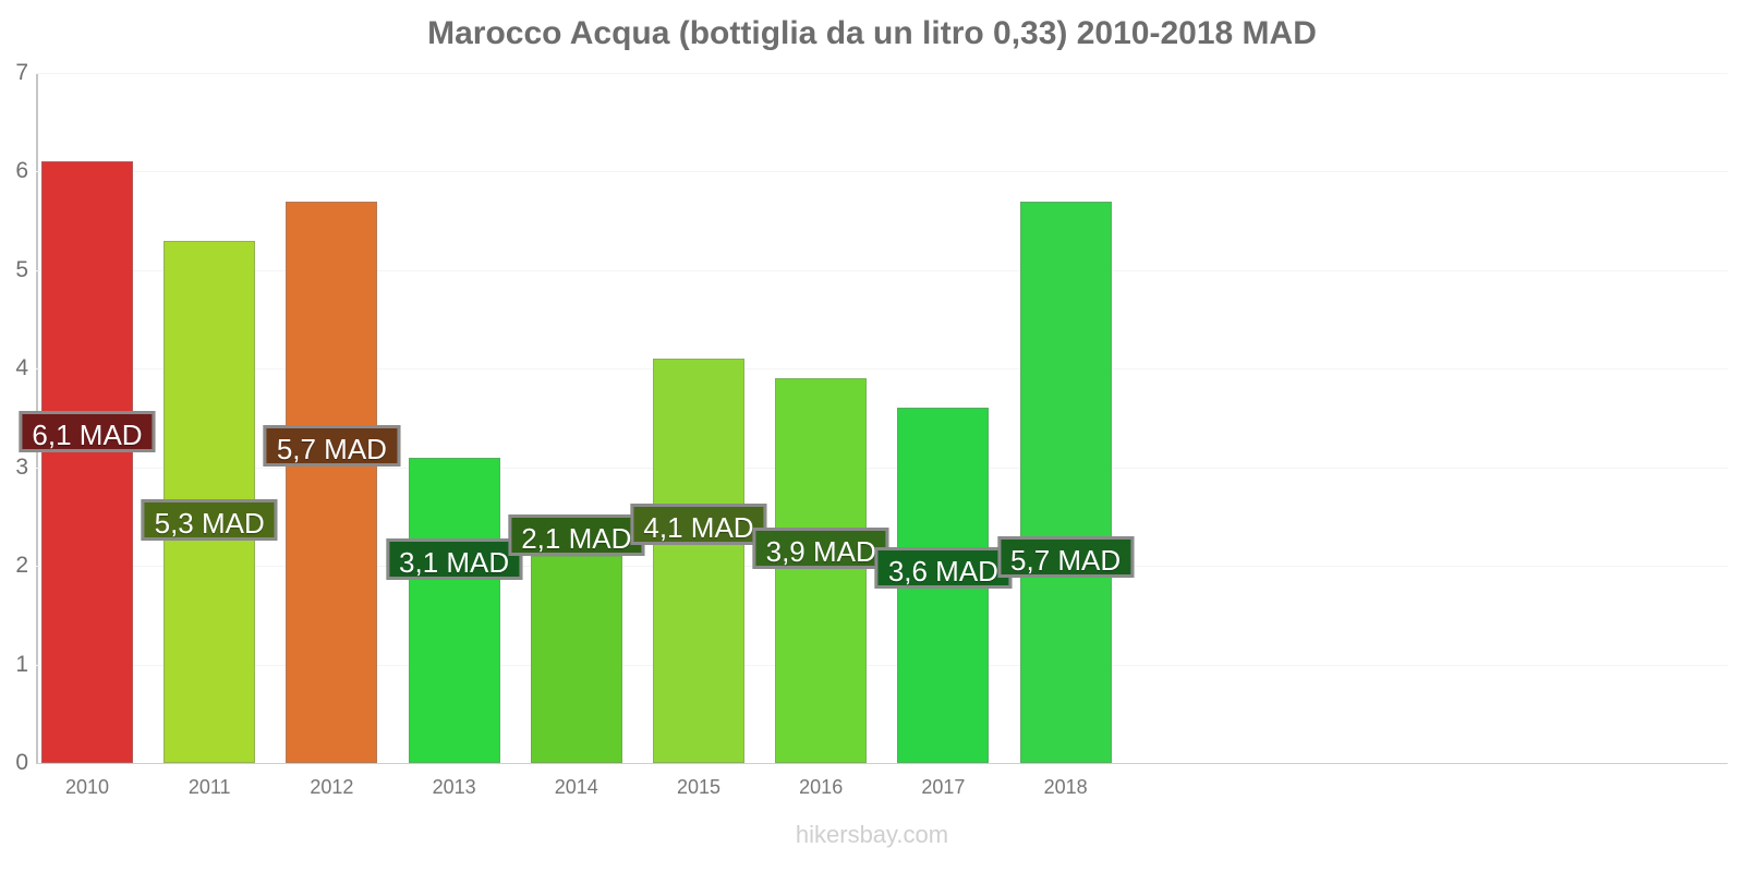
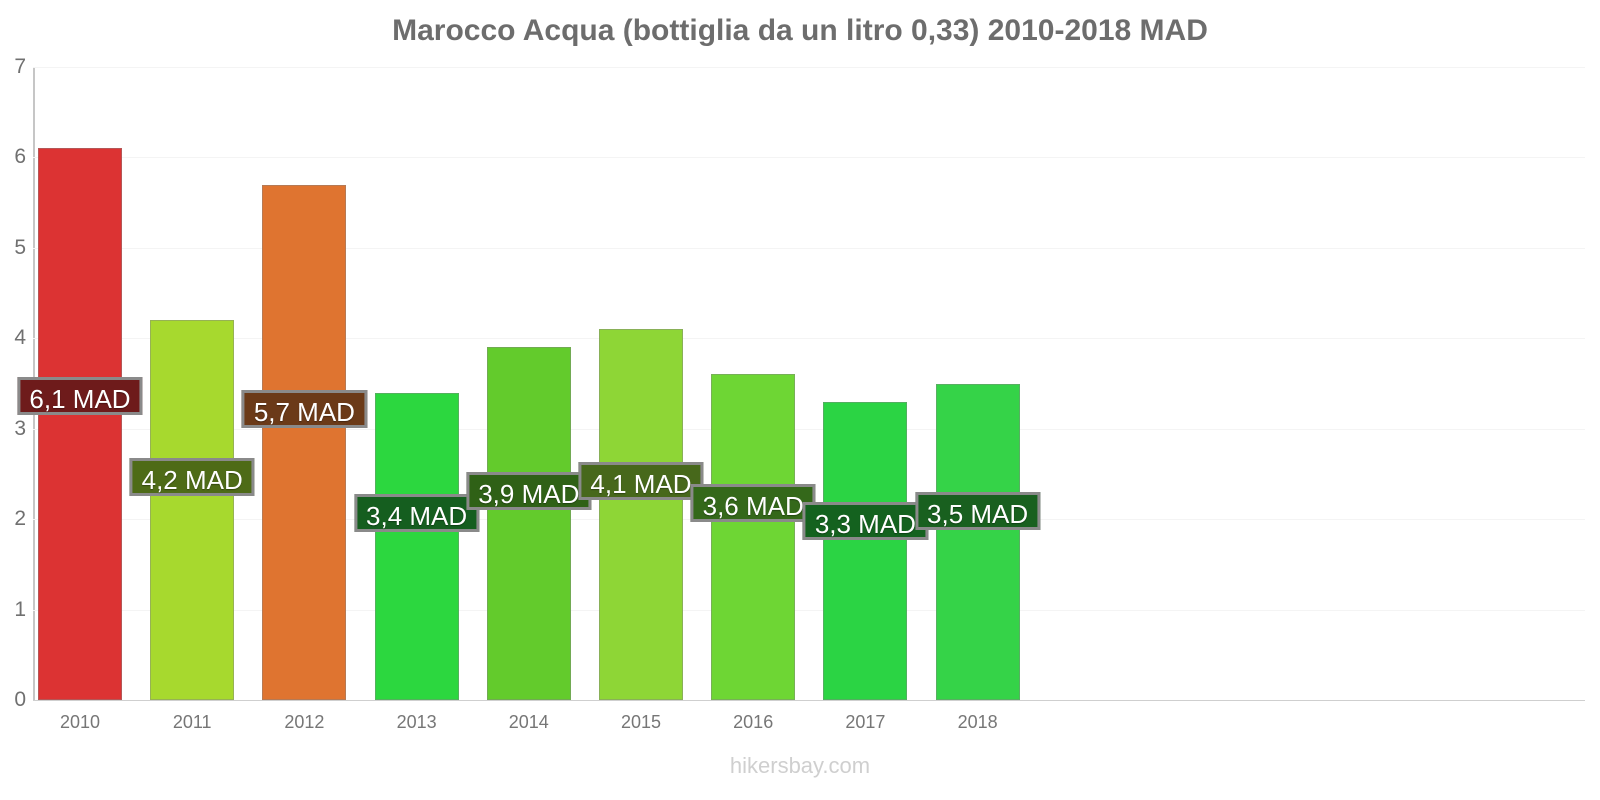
2011: 5,3 -> 4,2
2013: 3,1 -> 3,4
2014: 2,1 -> 3,9
2016: 3,9 -> 3,6
2017: 3,6 -> 3,3
2018: 5,7 -> 3,5
